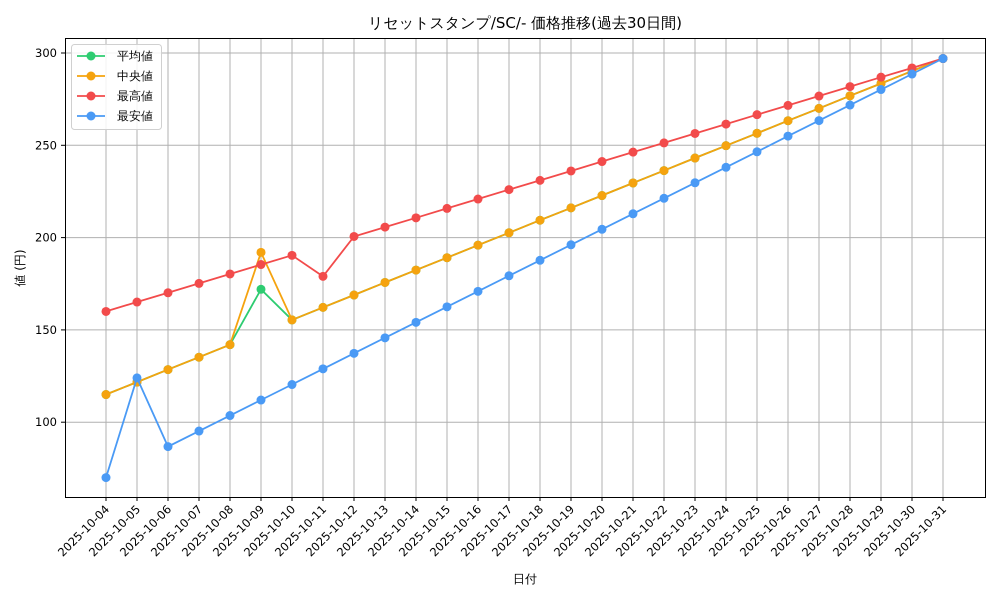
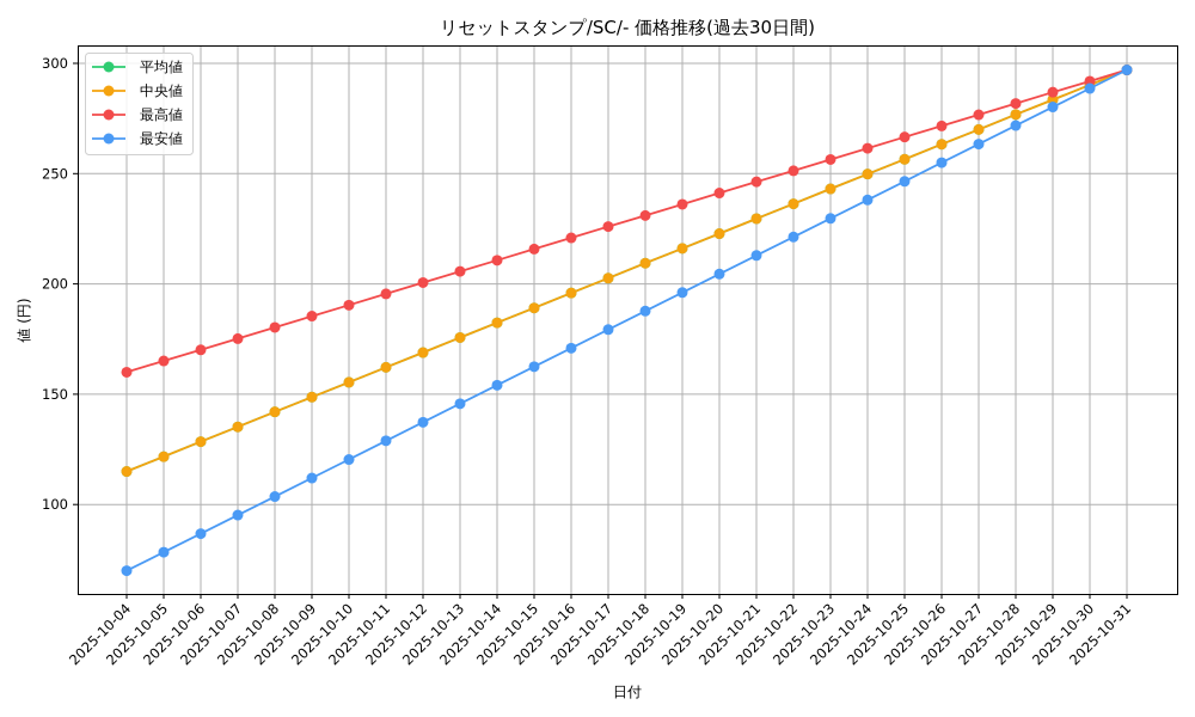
最安値/2025-10-05: 124 -> 78
平均値/2025-10-09: 172 -> 149
中央値/2025-10-09: 192 -> 149
最高値/2025-10-11: 179 -> 196
